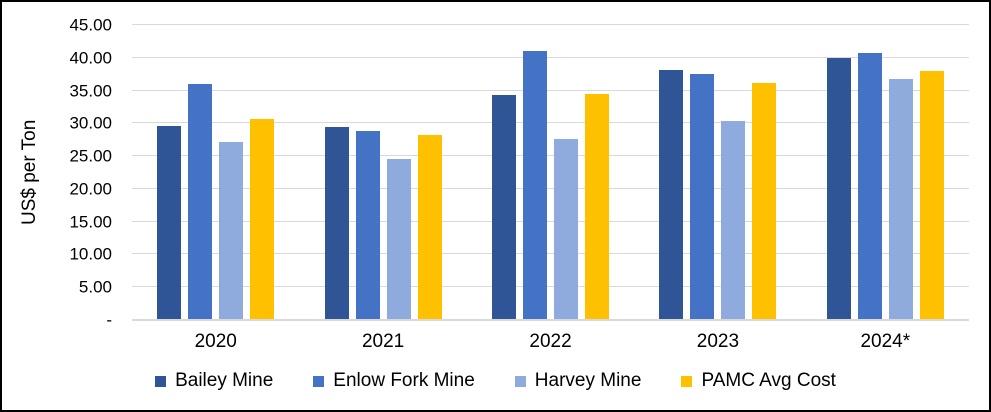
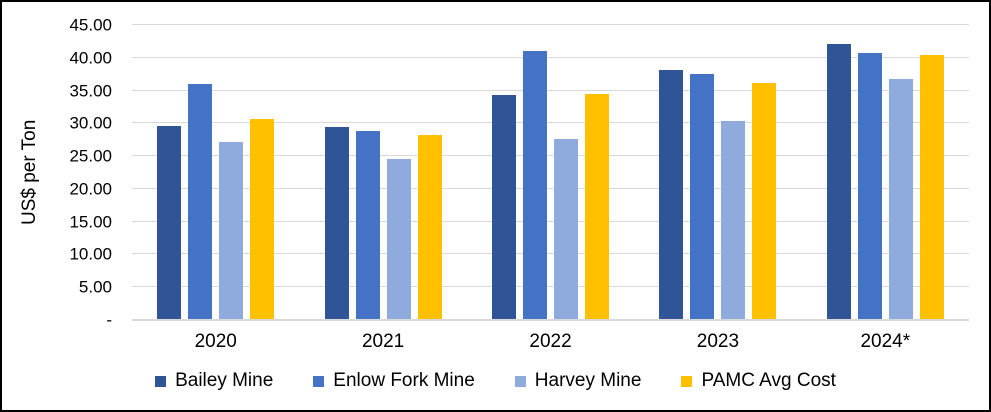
Bailey Mine/2024*: 40 -> 42
PAMC Avg Cost/2024*: 38 -> 40
